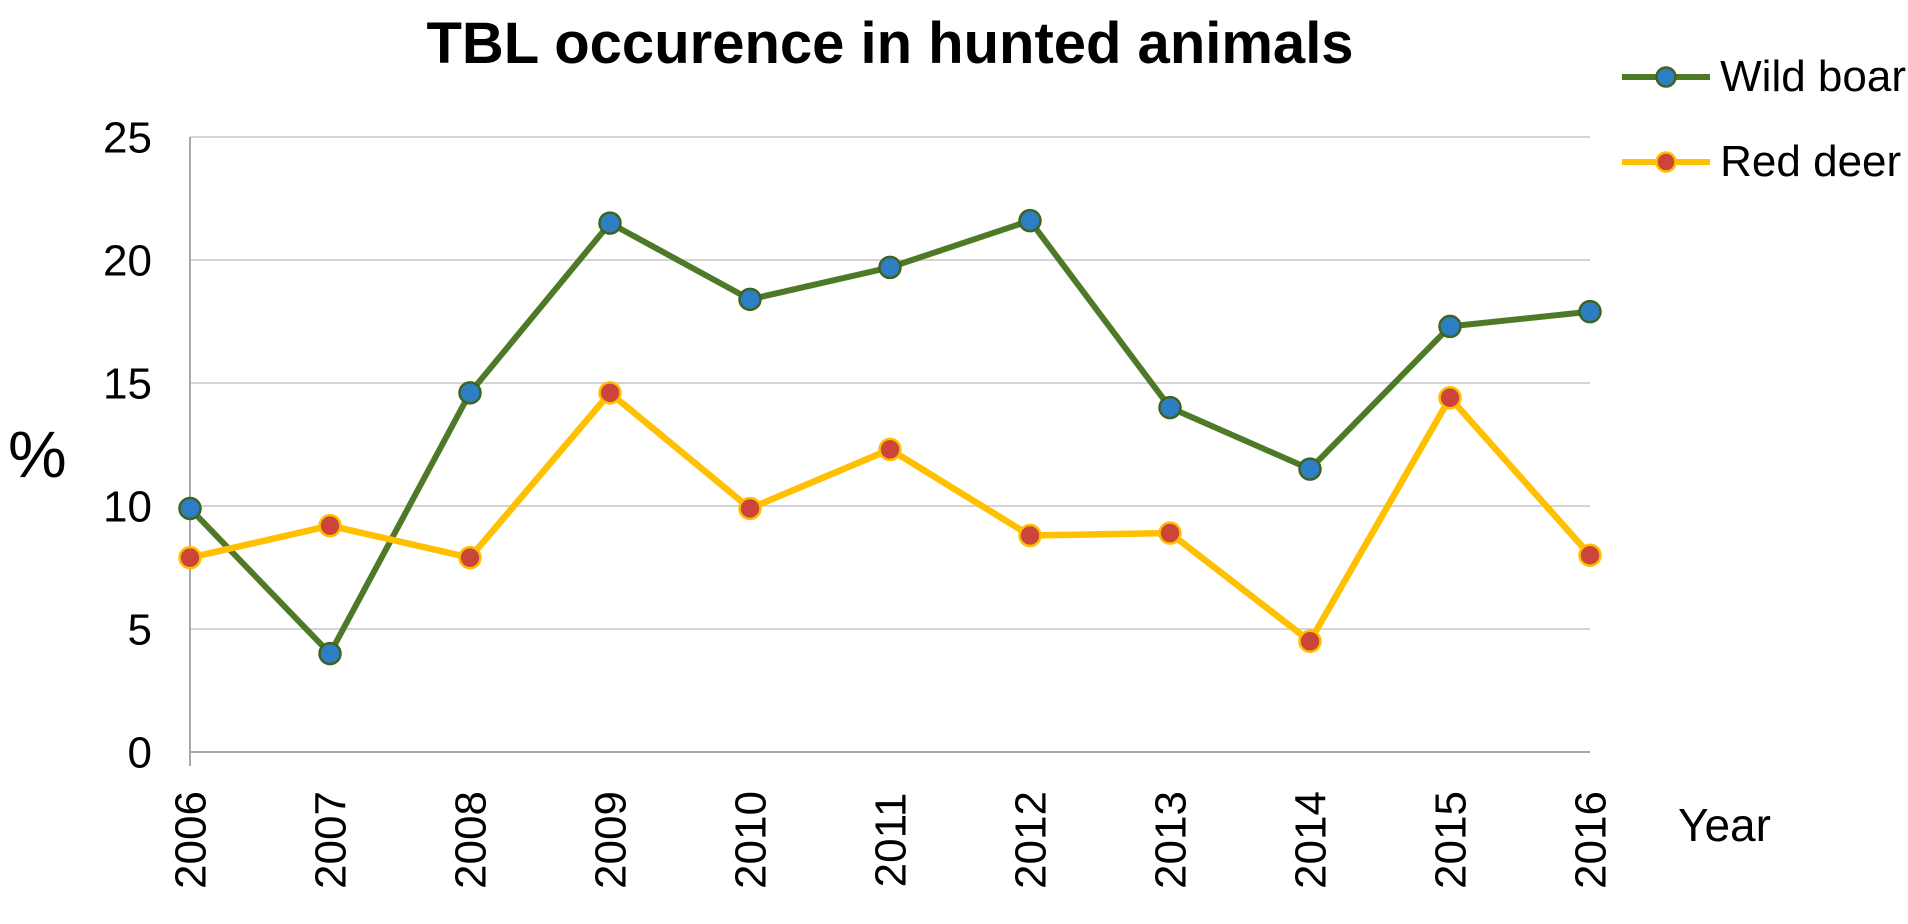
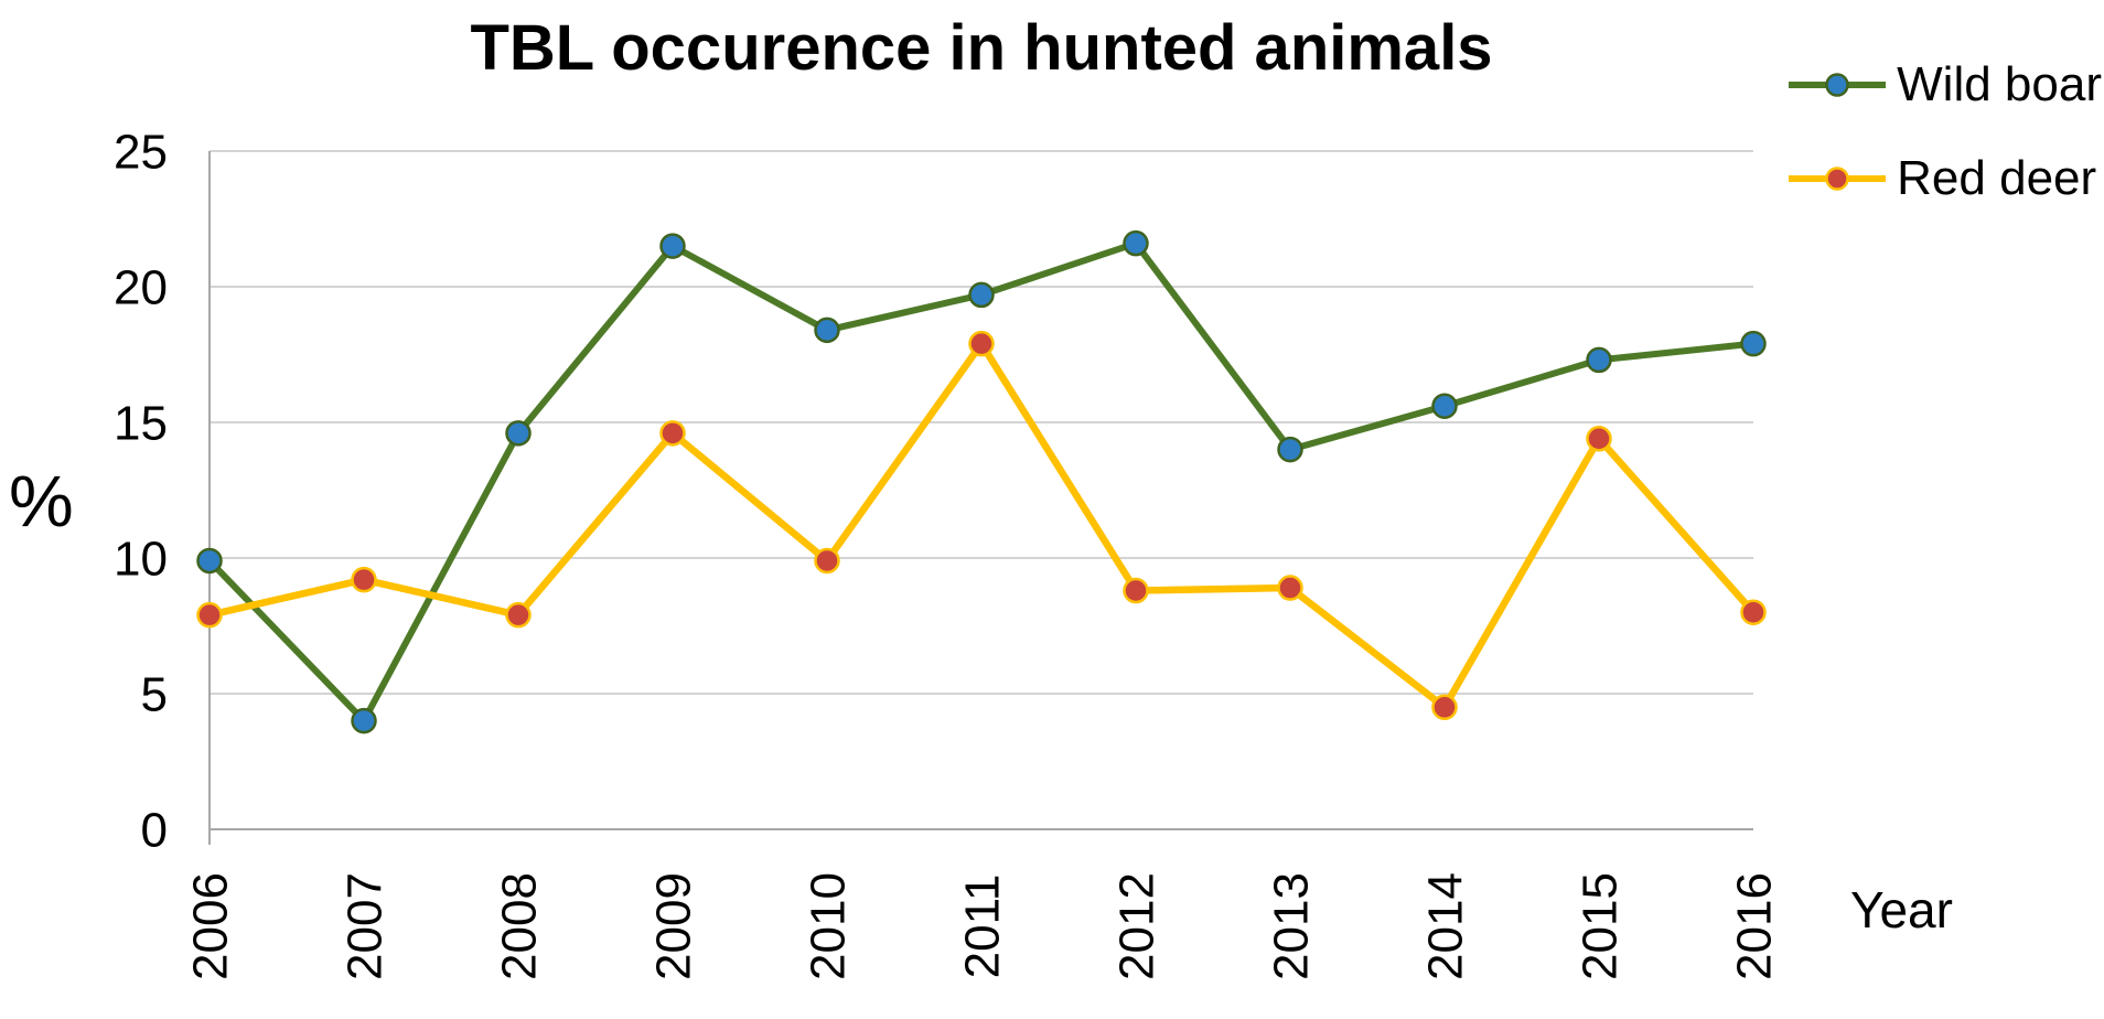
Red deer/2011: 12.3 -> 17.9
Wild boar/2014: 11.5 -> 15.6
